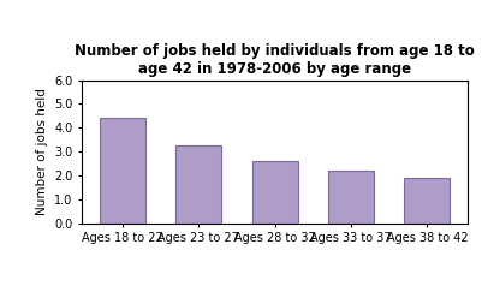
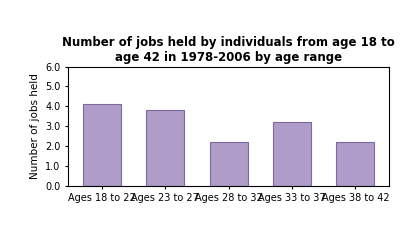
Ages 18 to 22: 4.4 -> 4.1
Ages 23 to 27: 3.2 -> 3.8
Ages 28 to 32: 2.6 -> 2.2
Ages 33 to 37: 2.2 -> 3.2
Ages 38 to 42: 1.9 -> 2.2
